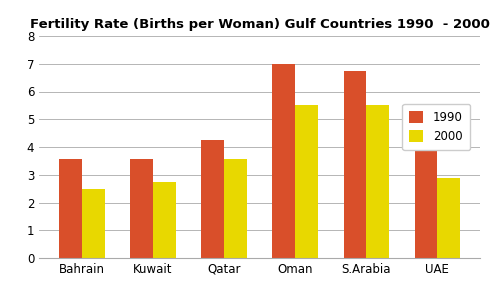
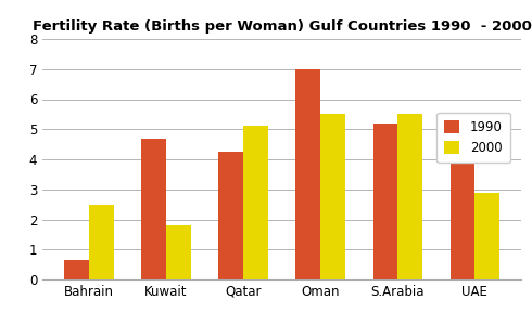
1990/Bahrain: 3.55 -> 0.65
1990/Kuwait: 3.55 -> 4.70
2000/Kuwait: 2.75 -> 1.80
2000/Qatar: 3.55 -> 5.10
1990/S.Arabia: 6.75 -> 5.20
